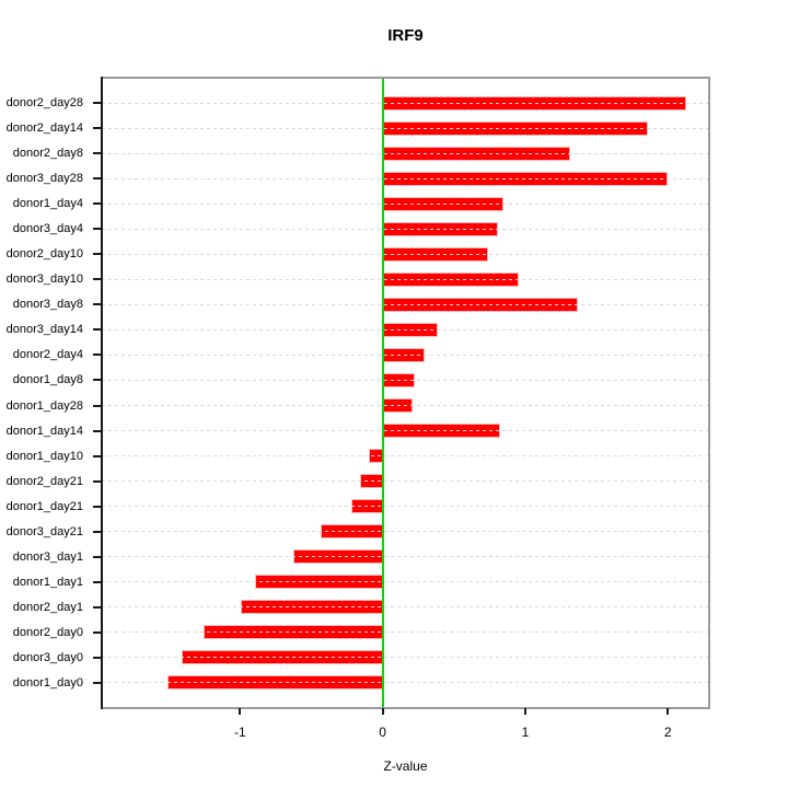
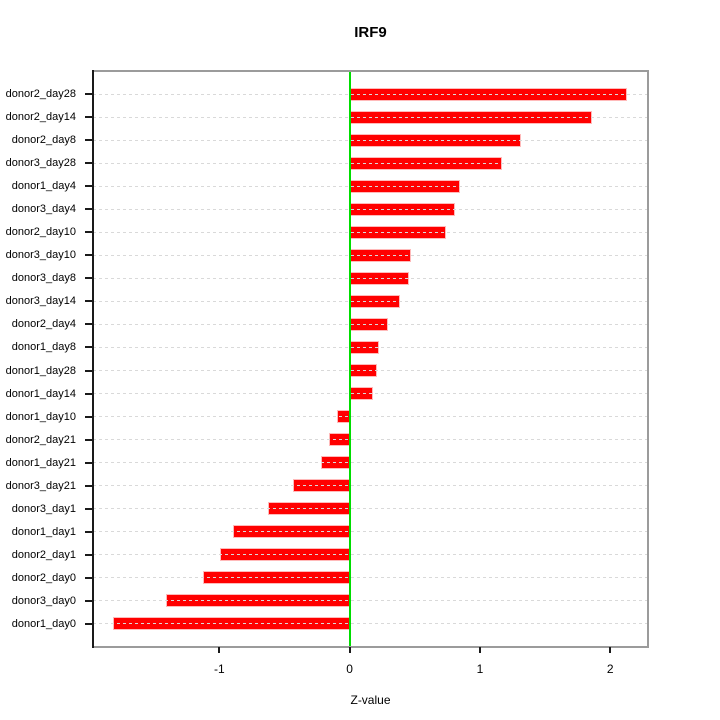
donor3_day28: 1.99 -> 1.16
donor3_day10: 0.95 -> 0.46
donor3_day8: 1.36 -> 0.45
donor1_day14: 0.82 -> 0.17
donor2_day0: -1.25 -> -1.12
donor1_day0: -1.50 -> -1.81
